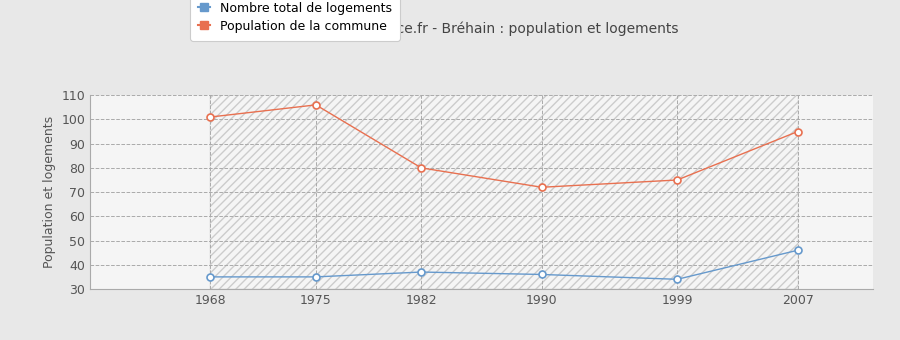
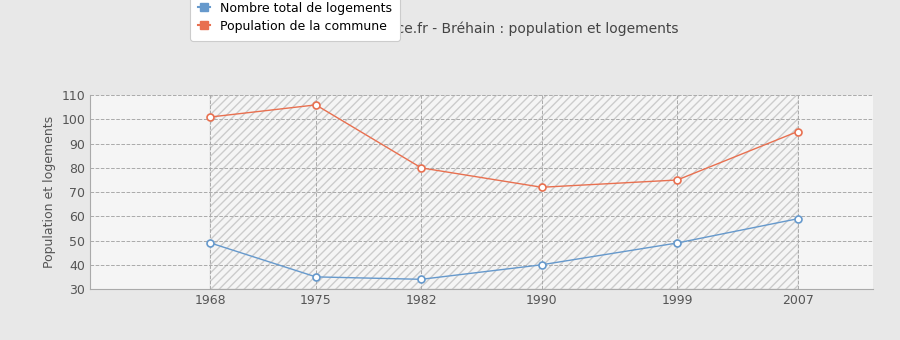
Nombre total de logements/1968: 35 -> 49
Nombre total de logements/1982: 37 -> 34
Nombre total de logements/1990: 36 -> 40
Nombre total de logements/1999: 34 -> 49
Nombre total de logements/2007: 46 -> 59
